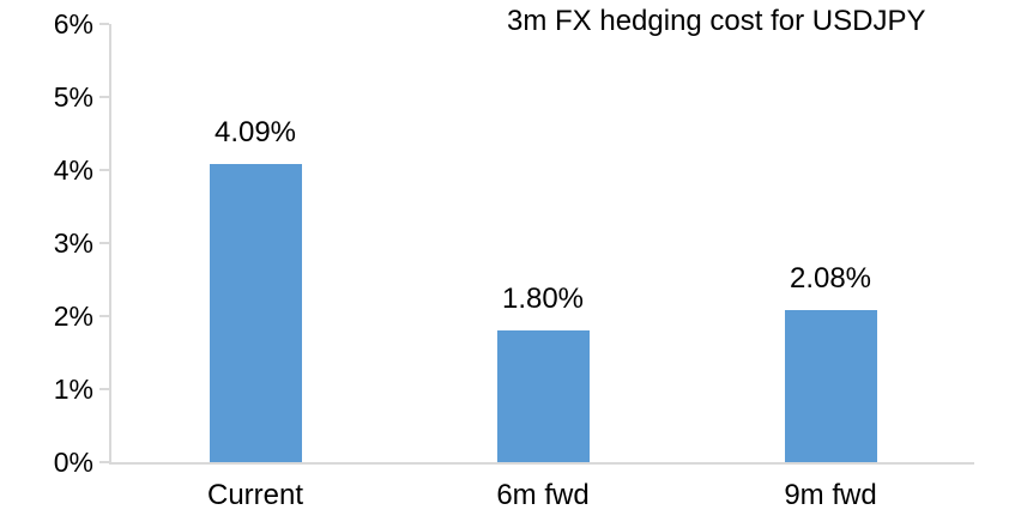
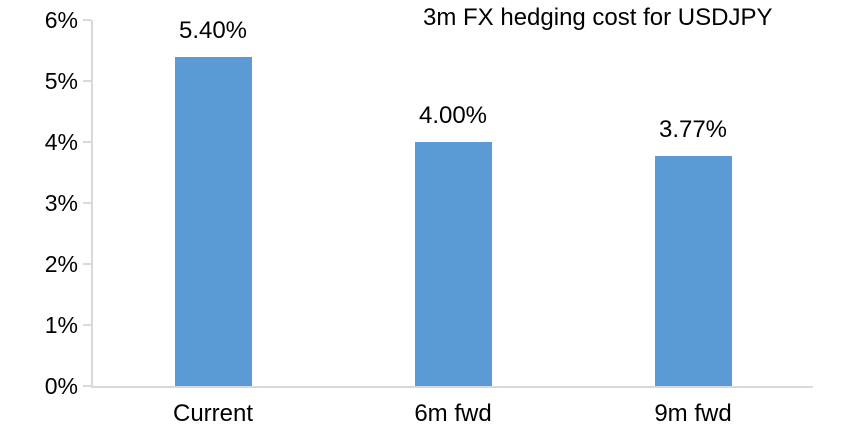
Current: 4.09% -> 5.40%
6m fwd: 1.80% -> 4.00%
9m fwd: 2.08% -> 3.77%
